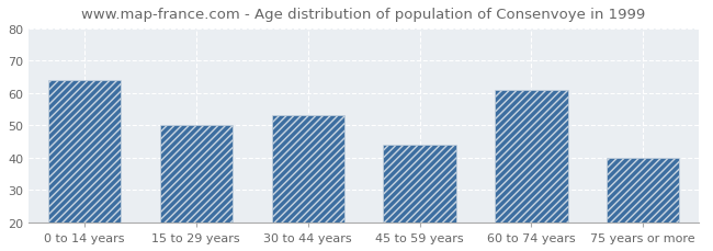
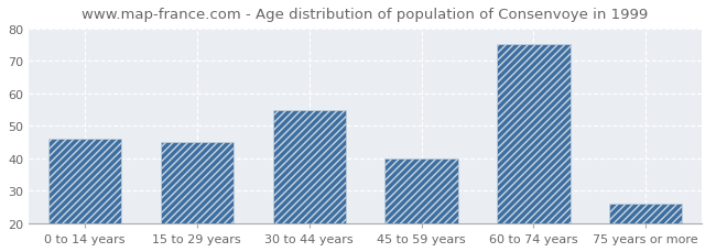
0 to 14 years: 64 -> 46
15 to 29 years: 50 -> 45
30 to 44 years: 53 -> 55
45 to 59 years: 44 -> 40
60 to 74 years: 61 -> 75
75 years or more: 40 -> 26
